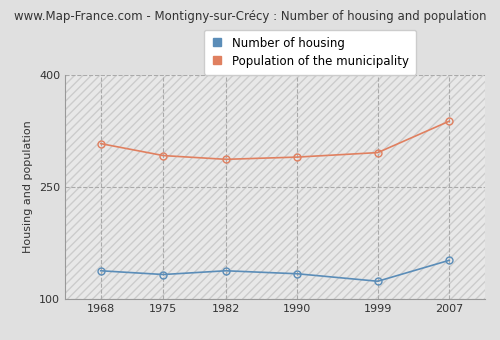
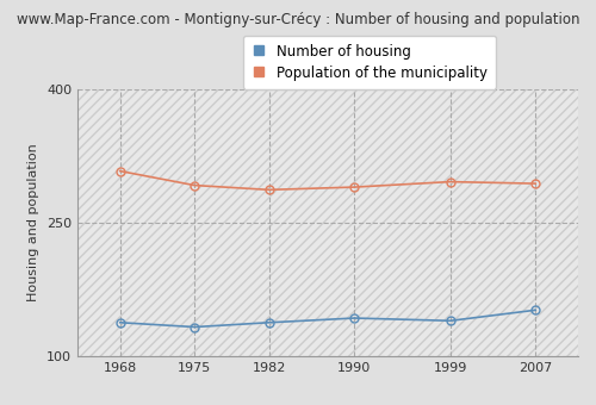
Number of housing/1990: 134 -> 143
Number of housing/1999: 124 -> 140
Population of the municipality/2007: 338 -> 294
